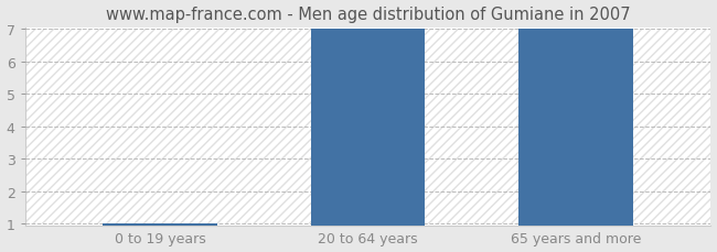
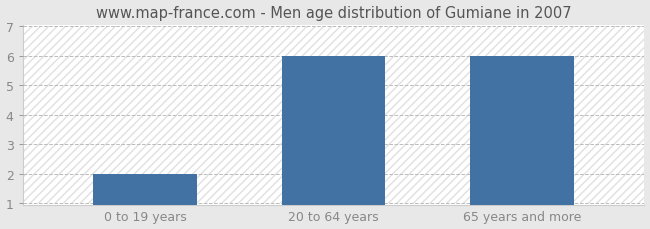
0 to 19 years: 1 -> 2
20 to 64 years: 7 -> 6
65 years and more: 7 -> 6
